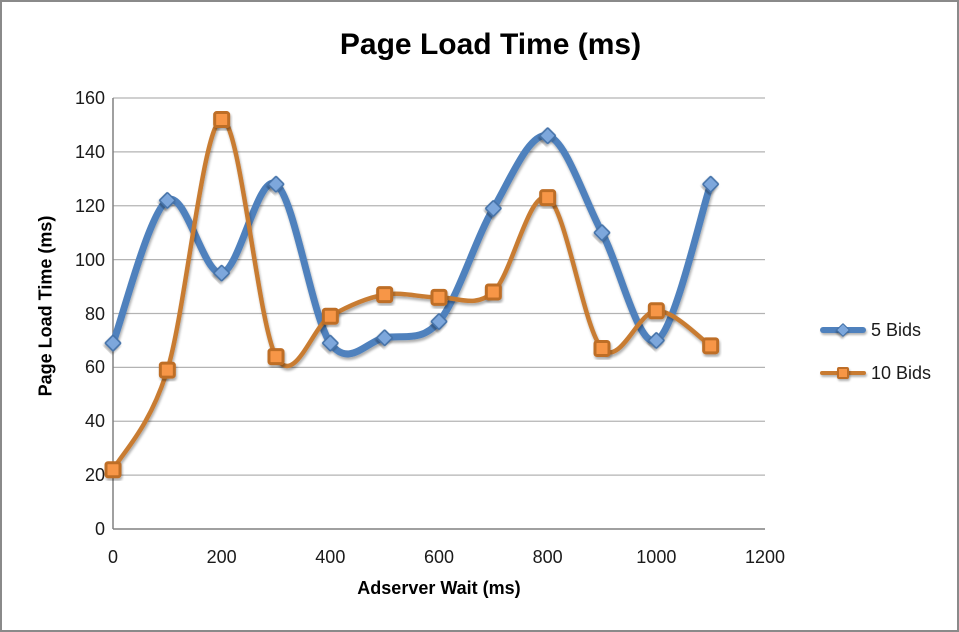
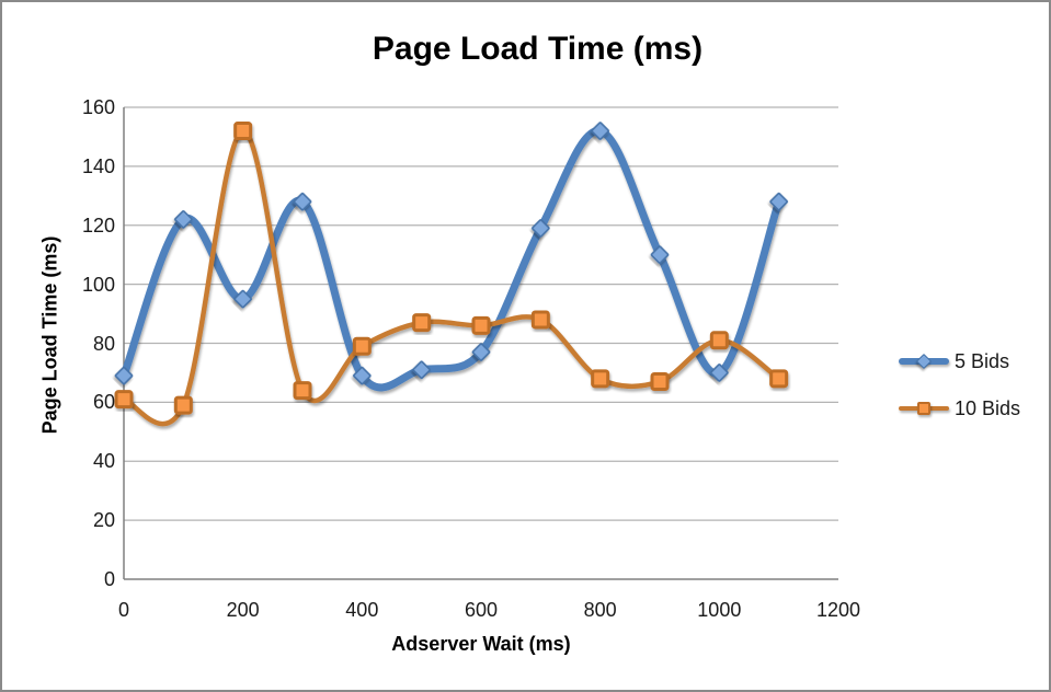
10 Bids/0: 22 -> 61
5 Bids/800: 146 -> 152
10 Bids/800: 123 -> 68
